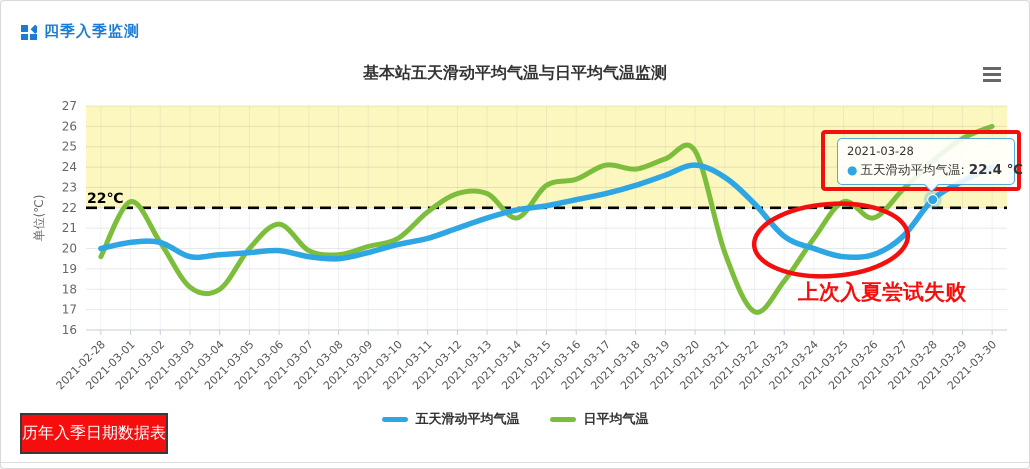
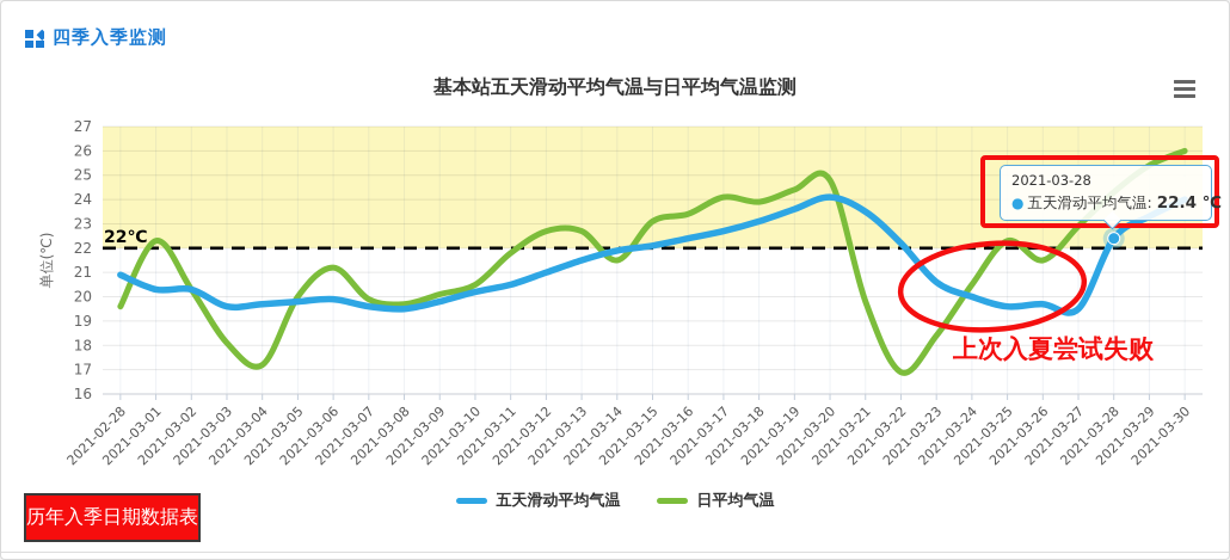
五天滑动平均气温/2021-02-28: 20.0 -> 20.9
日平均气温/2021-03-04: 18.0 -> 17.2
五天滑动平均气温/2021-03-27: 20.6 -> 19.5
